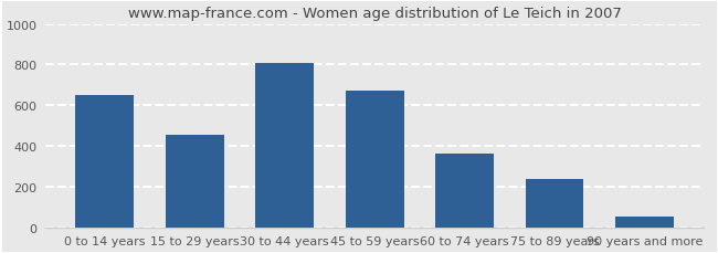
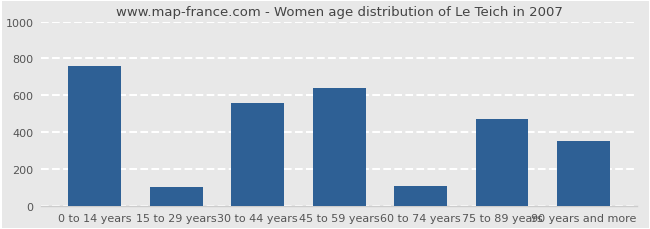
0 to 14 years: 650 -> 760
15 to 29 years: 460 -> 100
30 to 44 years: 810 -> 560
45 to 59 years: 670 -> 640
60 to 74 years: 360 -> 110
75 to 89 years: 240 -> 470
90 years and more: 50 -> 350
